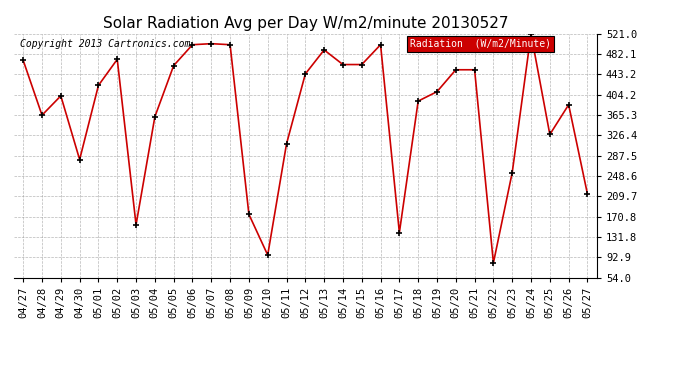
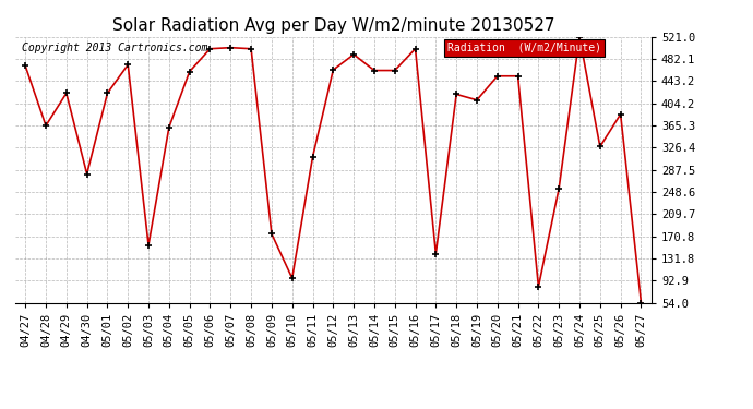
04/29: 402 -> 422
05/12: 444 -> 463
05/18: 392 -> 420
05/27: 214 -> 54
